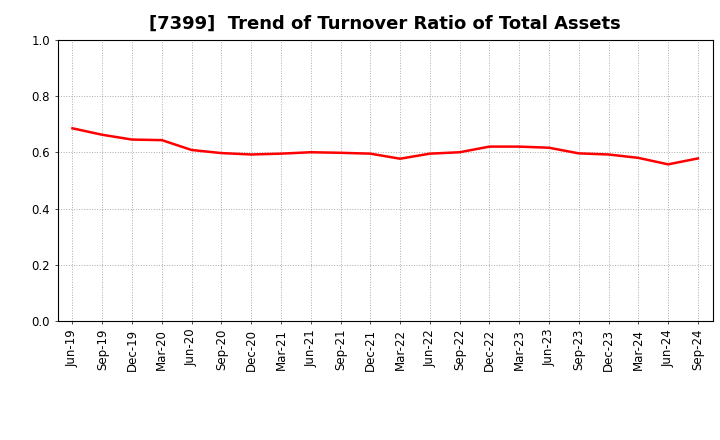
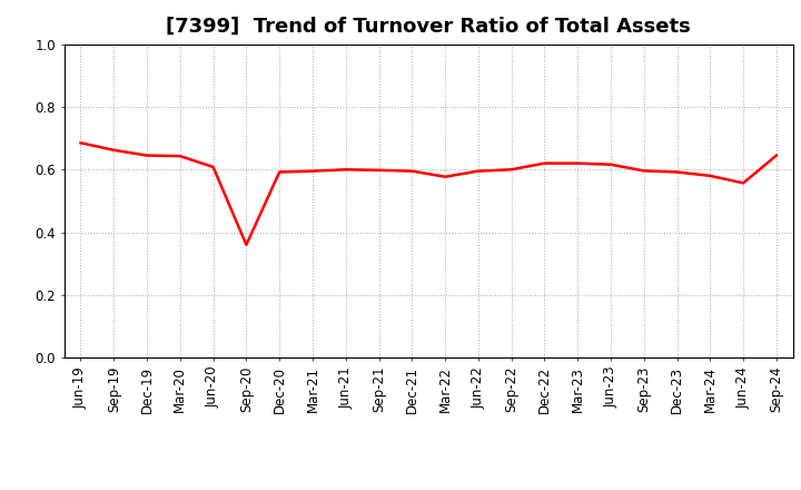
Sep-20: 0.597 -> 0.360
Sep-24: 0.578 -> 0.645
